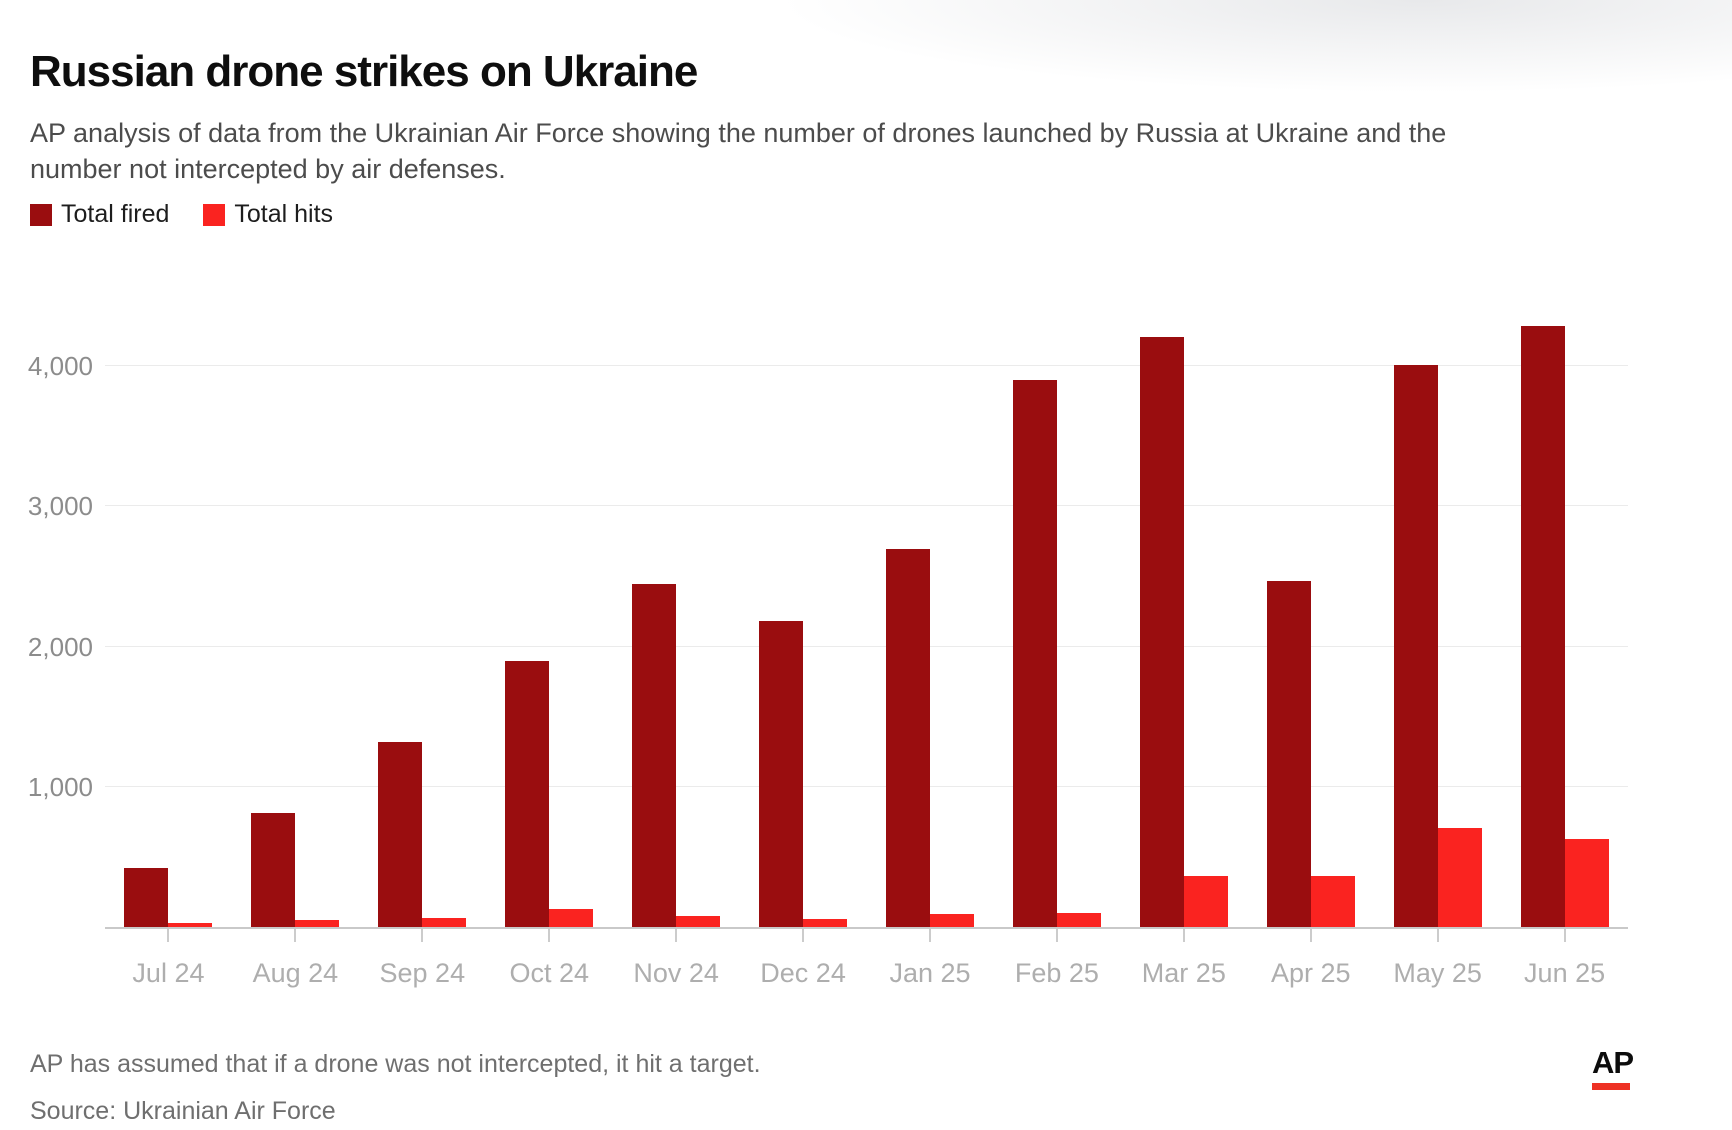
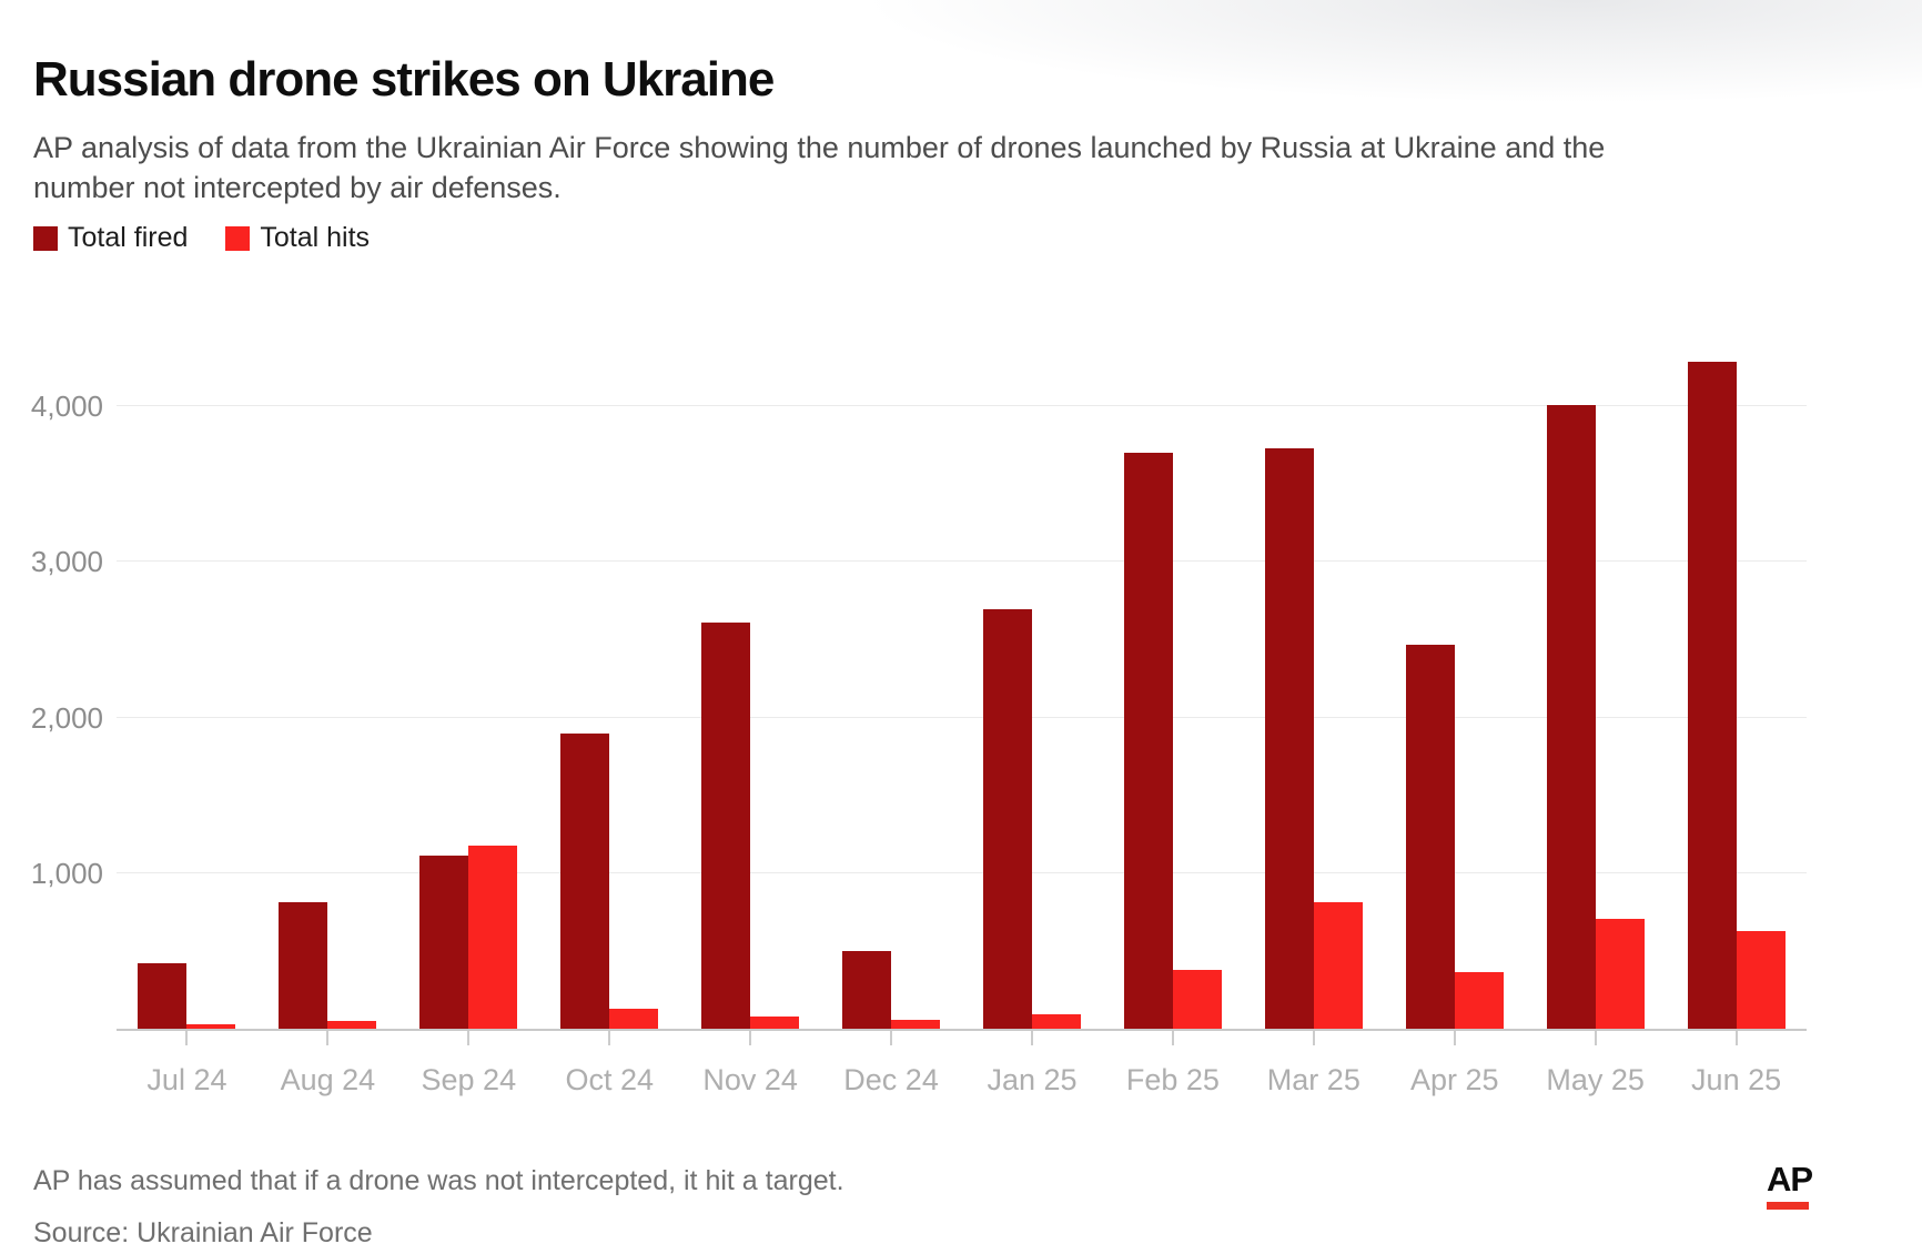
Total fired/Sep 24: 1320 -> 1110
Total hits/Sep 24: 60 -> 1180
Total fired/Nov 24: 2440 -> 2610
Total fired/Dec 24: 2180 -> 500
Total fired/Feb 25: 3900 -> 3700
Total hits/Feb 25: 100 -> 380
Total fired/Mar 25: 4210 -> 3730
Total hits/Mar 25: 360 -> 810
